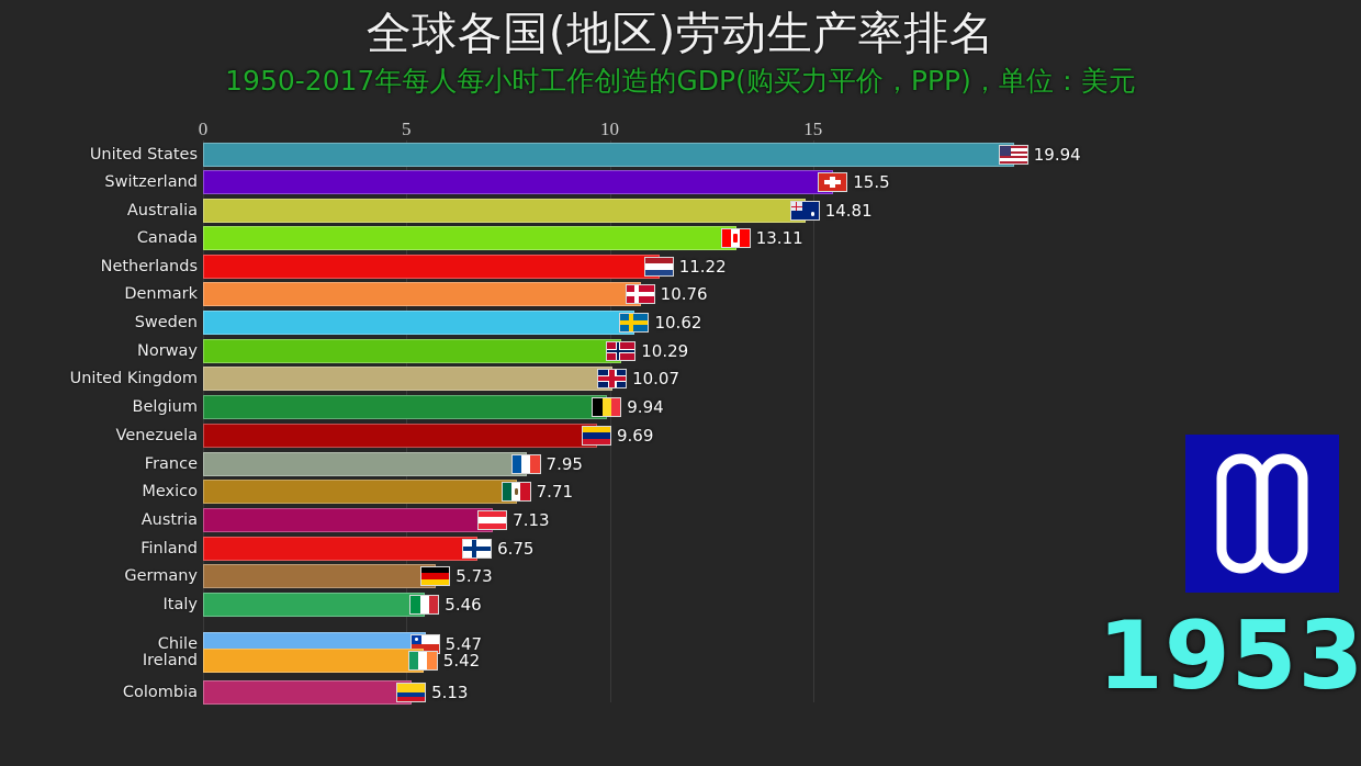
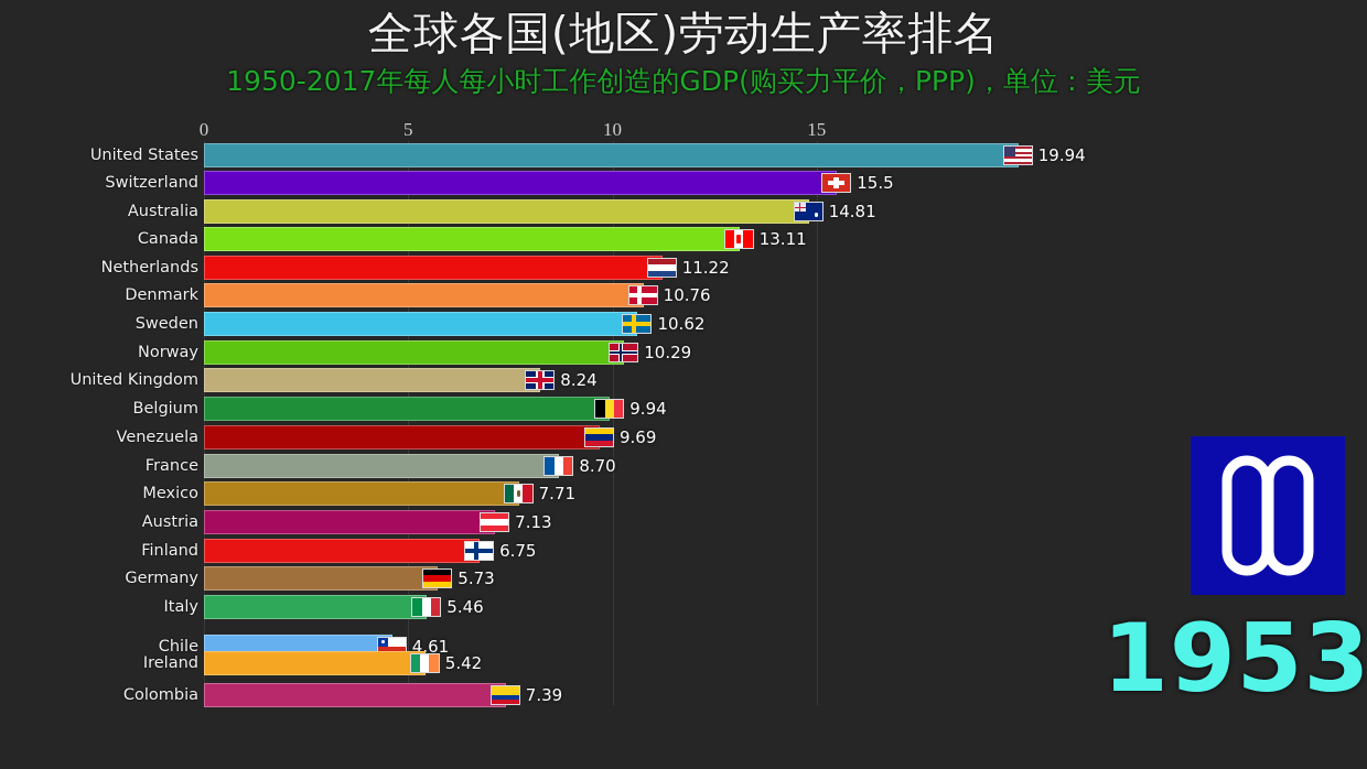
United Kingdom: 10.07 -> 8.24
France: 7.95 -> 8.70
Chile: 5.47 -> 4.61
Colombia: 5.13 -> 7.39
